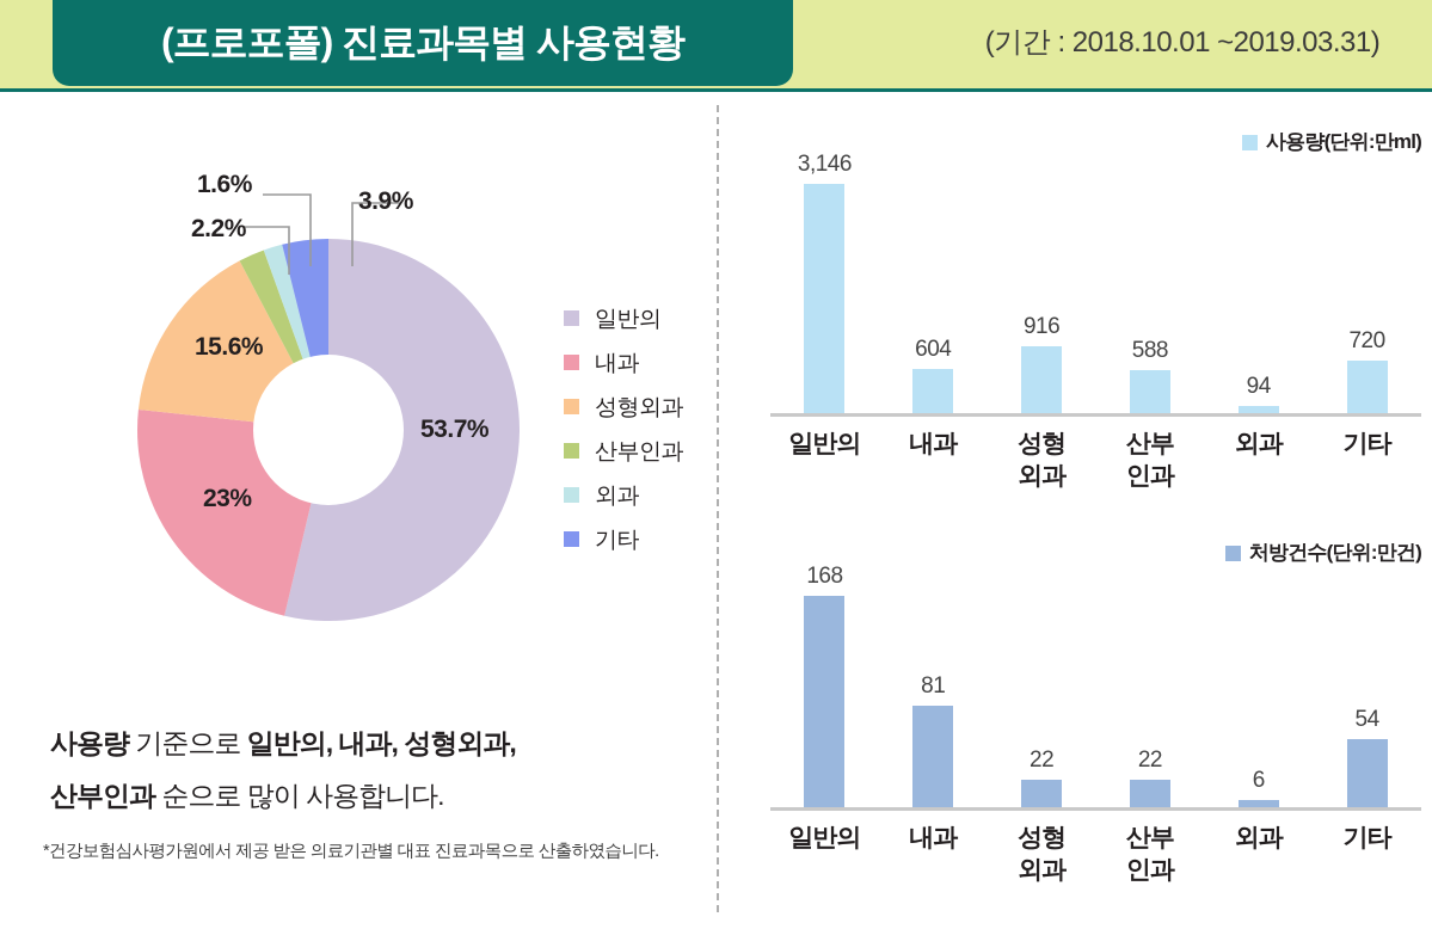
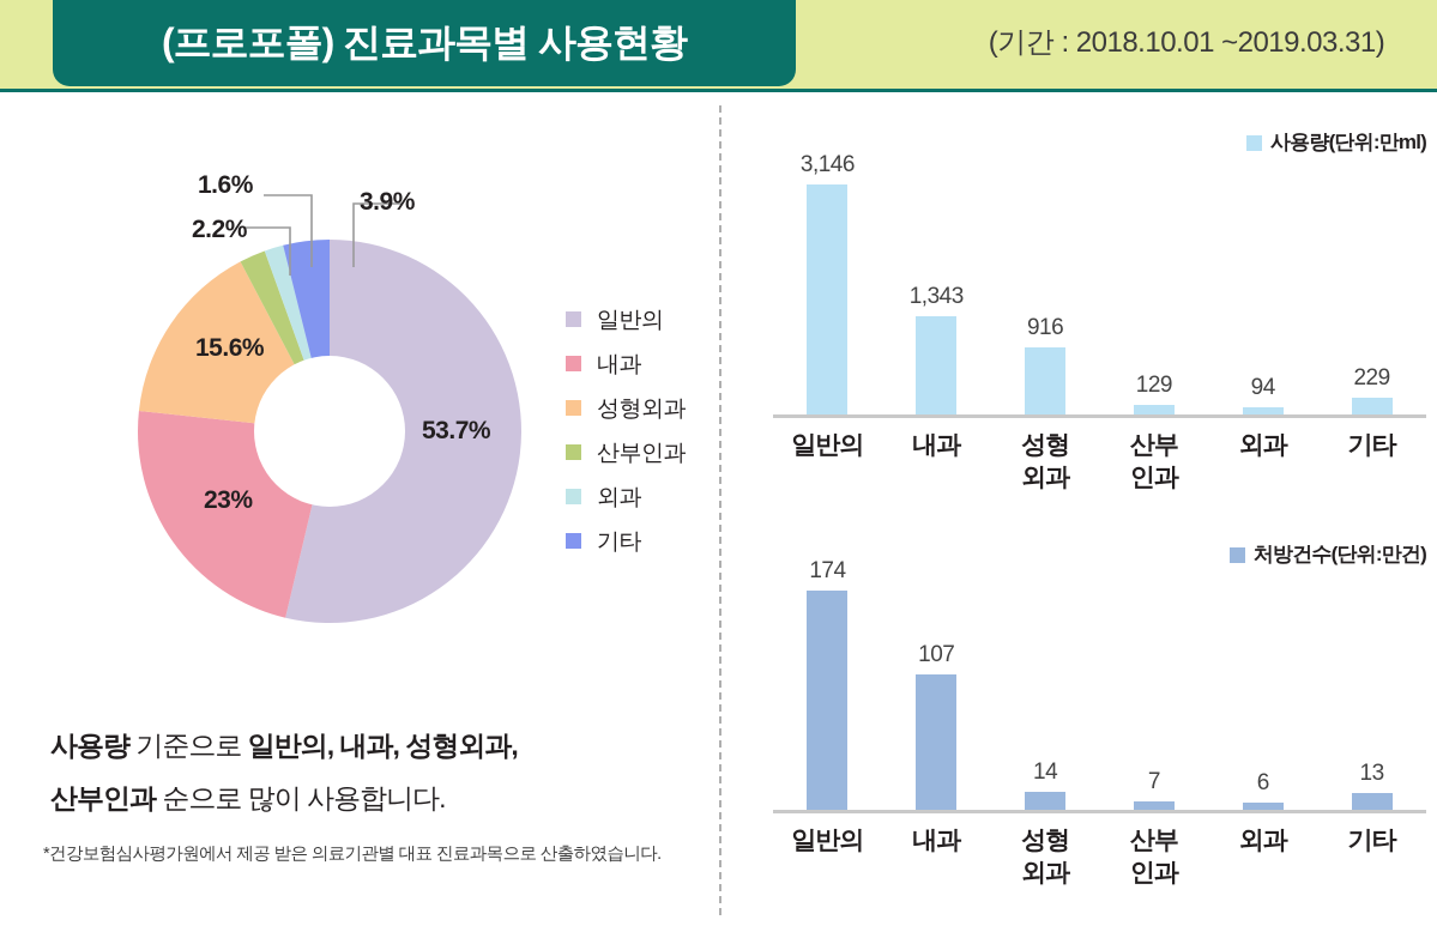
사용량(단위:만ml)/내과: 604 -> 1,343
사용량(단위:만ml)/산부 인과: 588 -> 129
사용량(단위:만ml)/기타: 720 -> 229
처방건수(단위:만건)/일반의: 168 -> 174
처방건수(단위:만건)/내과: 81 -> 107
처방건수(단위:만건)/성형 외과: 22 -> 14
처방건수(단위:만건)/산부 인과: 22 -> 7
처방건수(단위:만건)/기타: 54 -> 13
